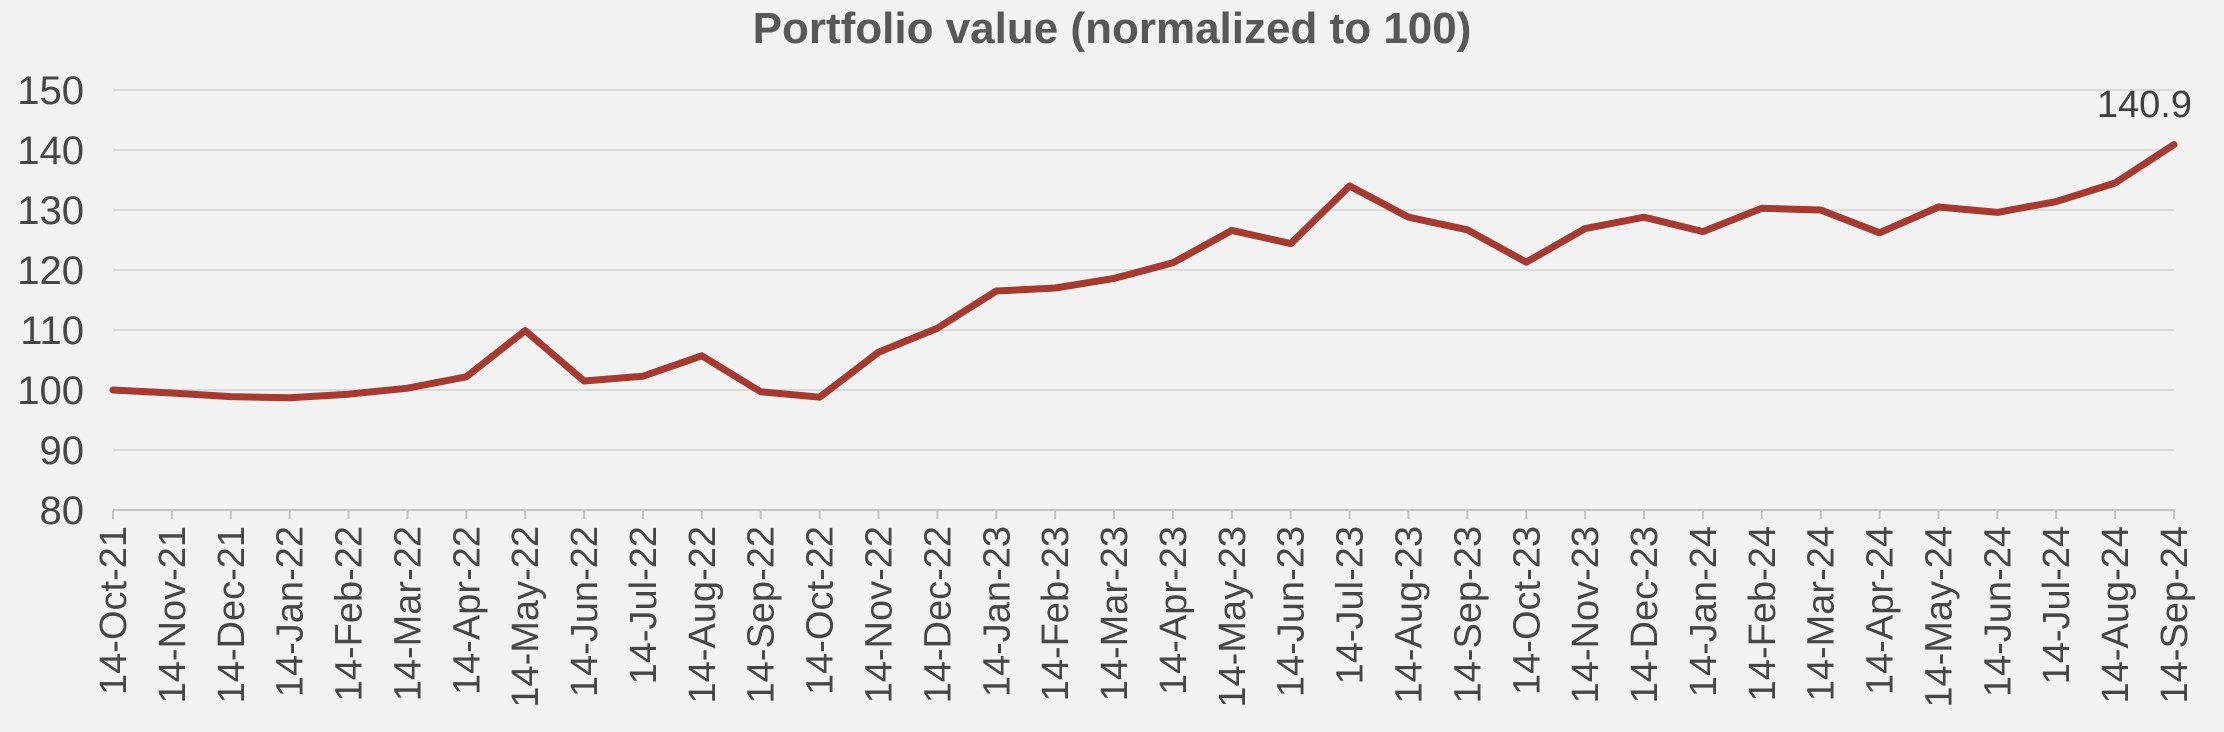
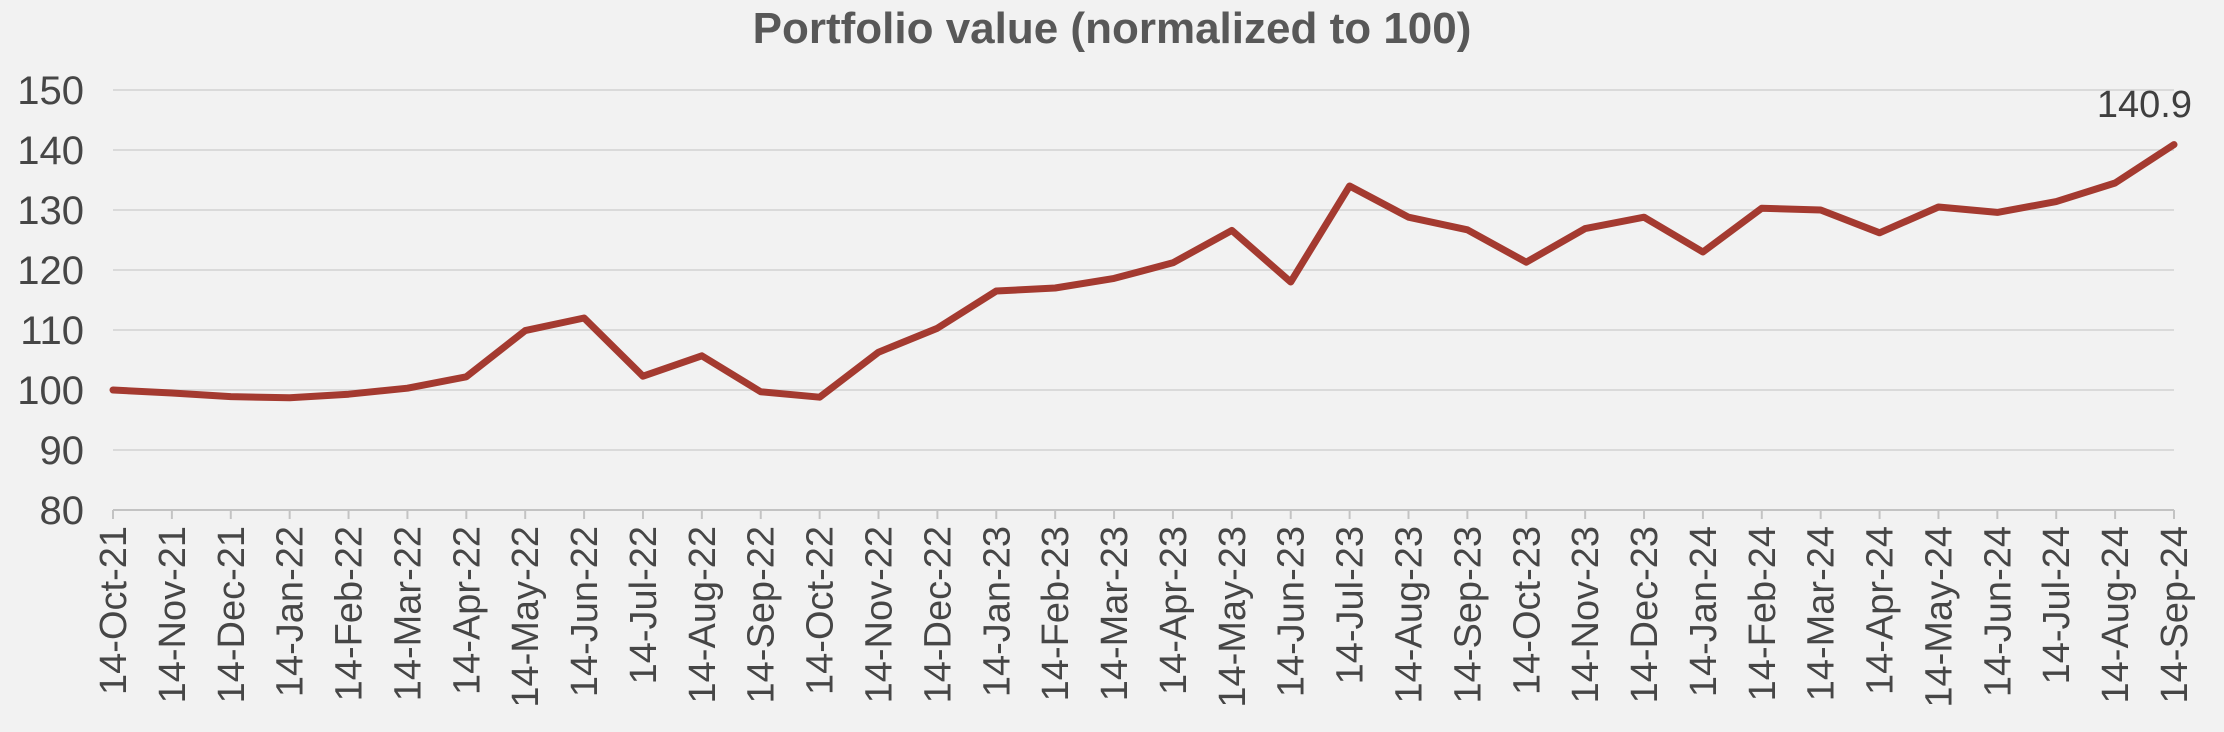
14-Jun-22: 102 -> 112
14-Jun-23: 124 -> 118
14-Jan-24: 126 -> 123
